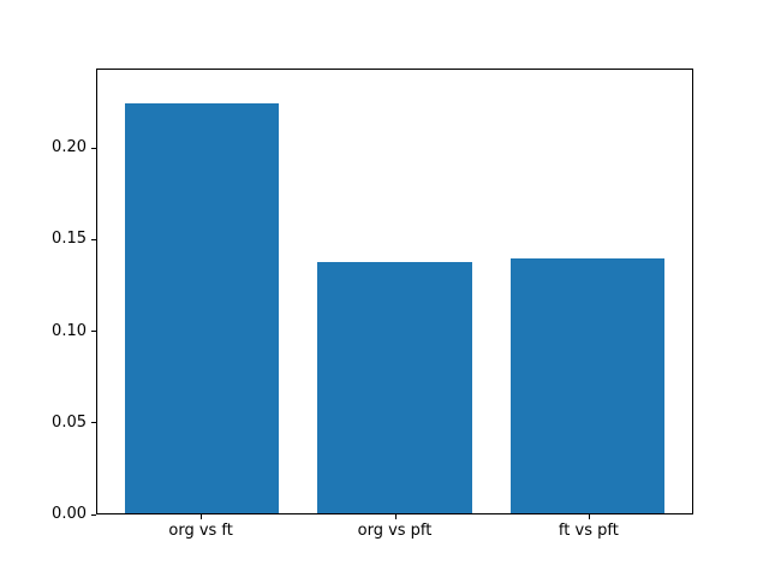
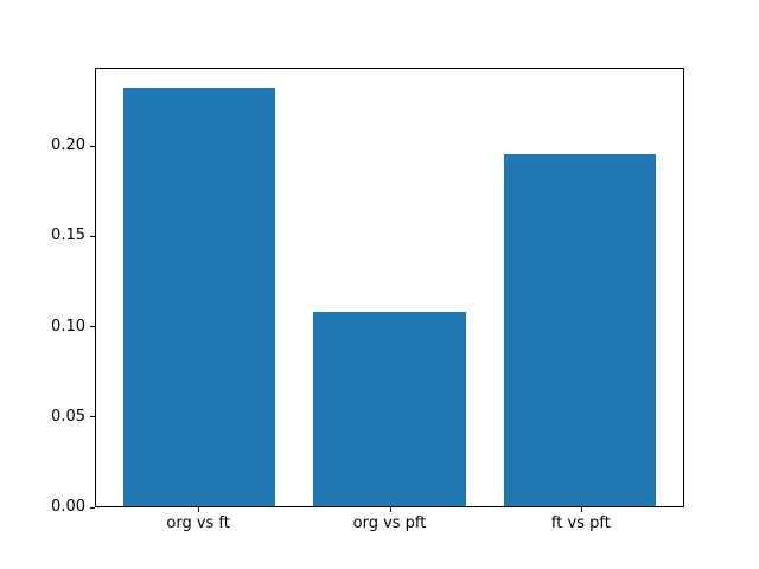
org vs ft: 0.225 -> 0.233
org vs pft: 0.138 -> 0.108
ft vs pft: 0.140 -> 0.196
